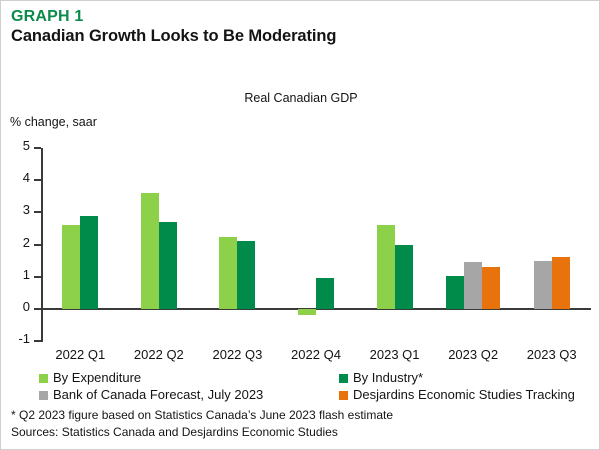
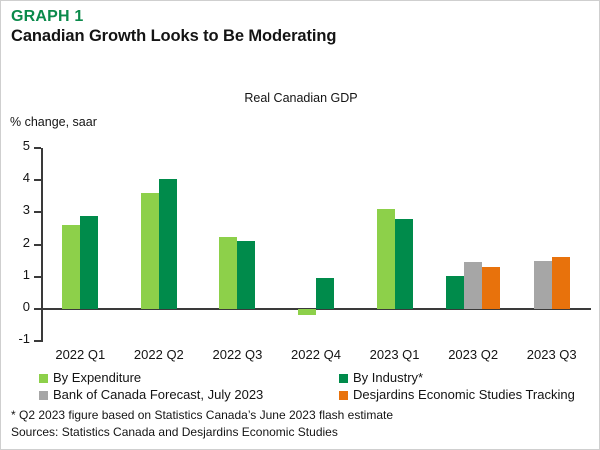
By Industry*/2022 Q2: 2.7 -> 4.0
By Expenditure/2023 Q1: 2.6 -> 3.1
By Industry*/2023 Q1: 2.0 -> 2.8
